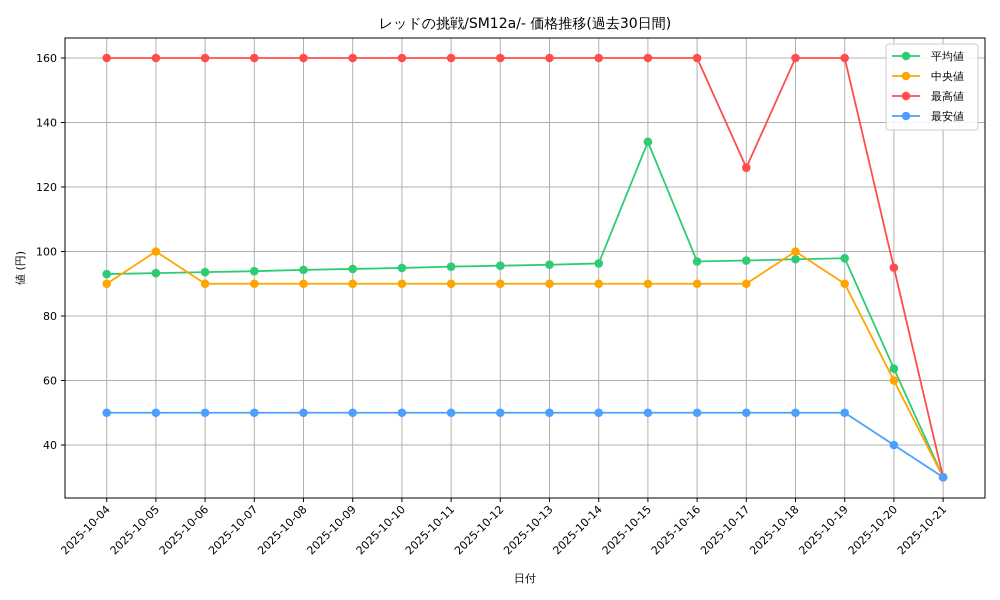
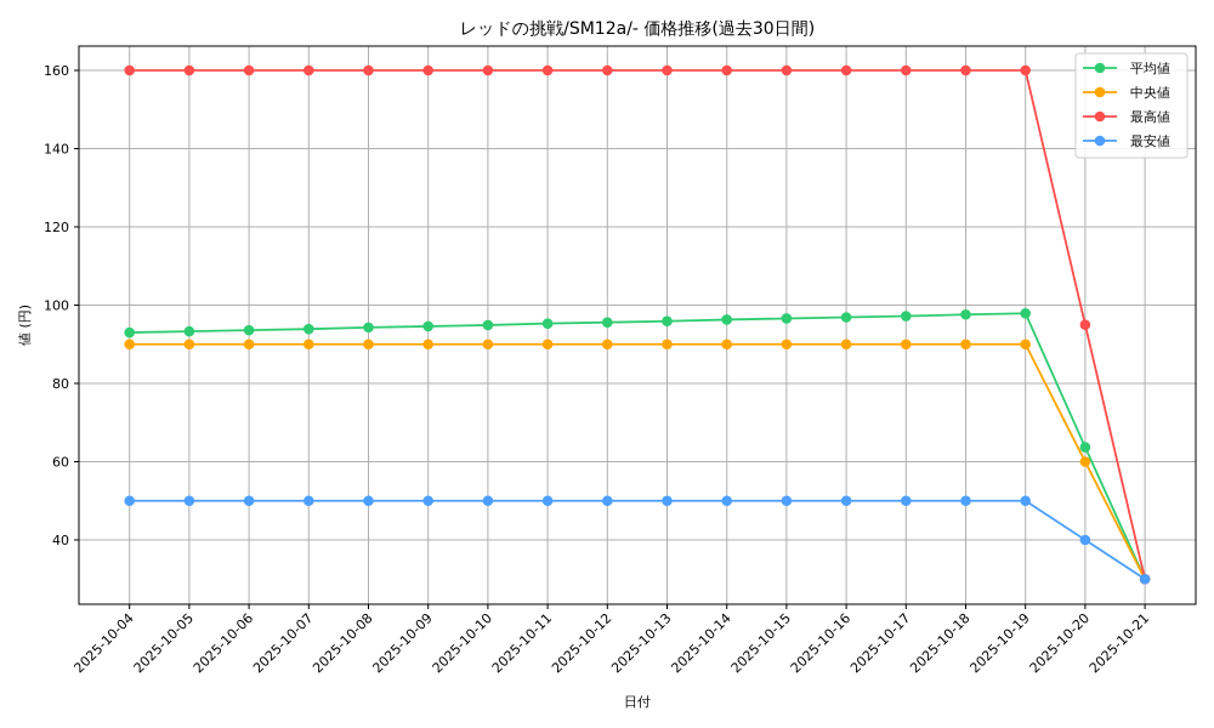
中央値/2025-10-05: 100 -> 90
平均値/2025-10-15: 134 -> 97
最高値/2025-10-17: 126 -> 160
中央値/2025-10-18: 100 -> 90
